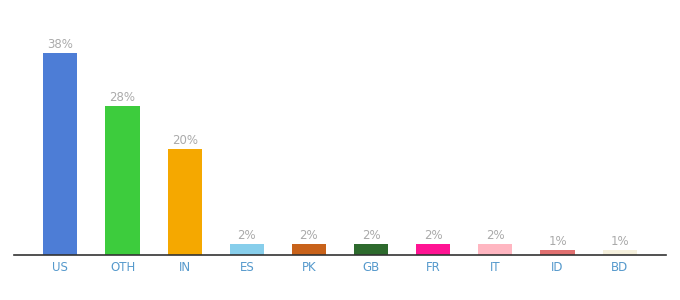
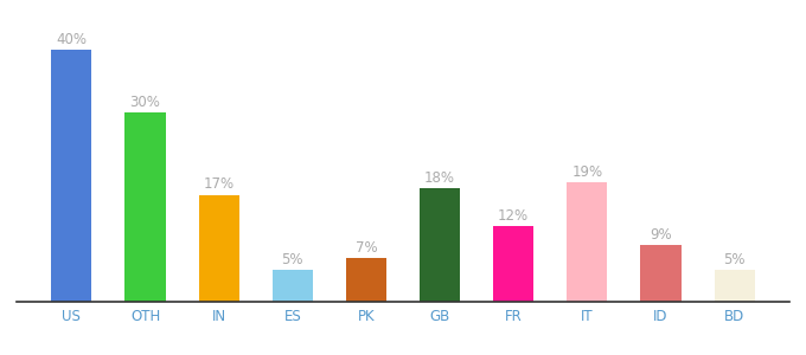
US: 38% -> 40%
OTH: 28% -> 30%
IN: 20% -> 17%
ES: 2% -> 5%
PK: 2% -> 7%
GB: 2% -> 18%
FR: 2% -> 12%
IT: 2% -> 19%
ID: 1% -> 9%
BD: 1% -> 5%
